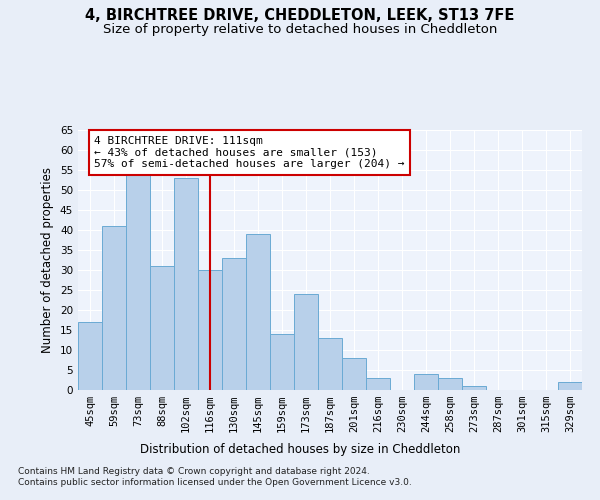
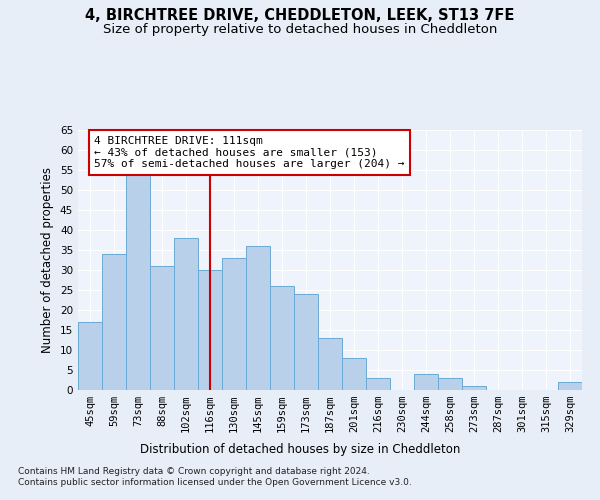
59sqm: 41 -> 34
102sqm: 53 -> 38
145sqm: 39 -> 36
159sqm: 14 -> 26
